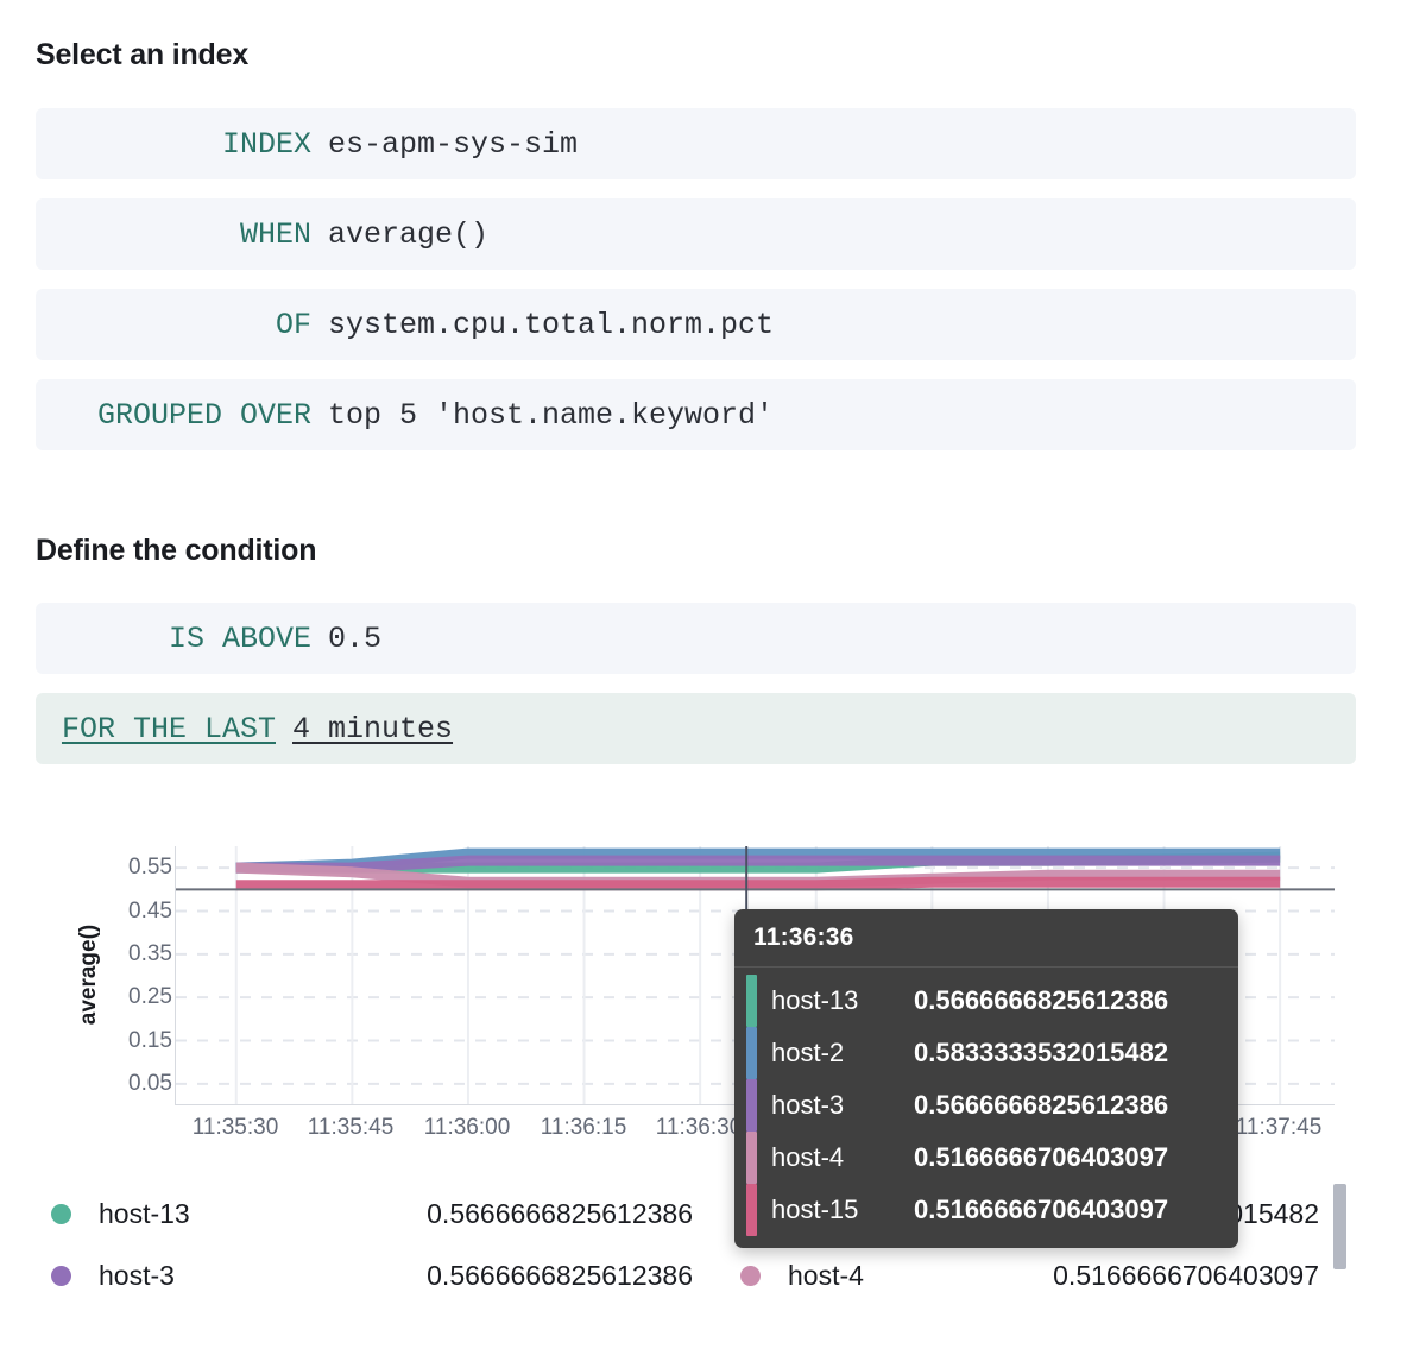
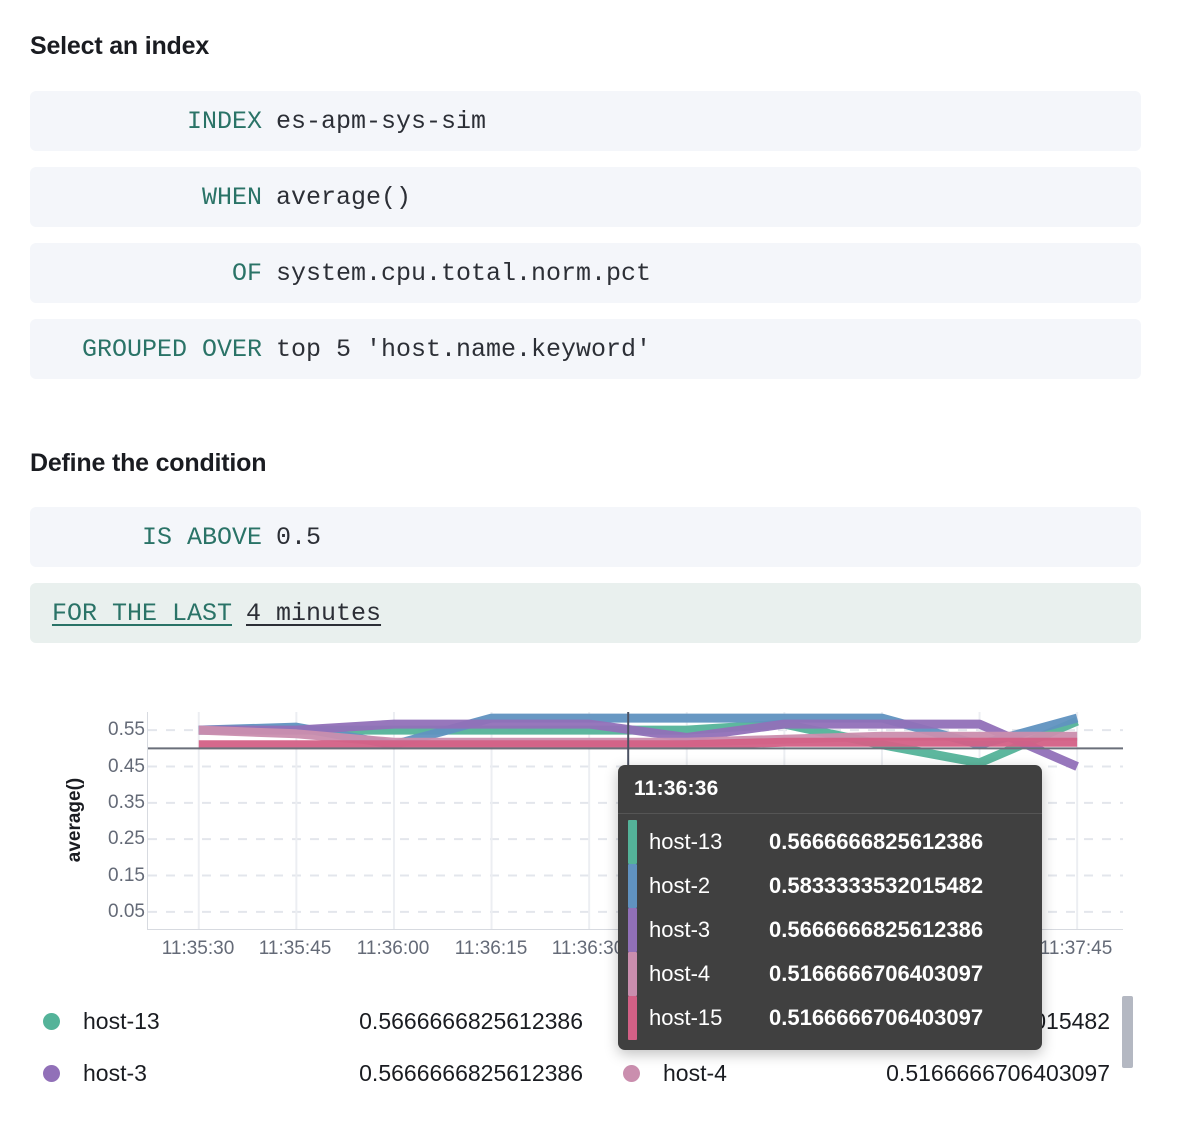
host-2/11:36:00: 0.58 -> 0.51
host-3/11:36:45: 0.57 -> 0.53
host-13/11:37:15: 0.57 -> 0.51
host-13/11:37:30: 0.57 -> 0.46
host-2/11:37:30: 0.58 -> 0.51
host-3/11:37:45: 0.57 -> 0.45
